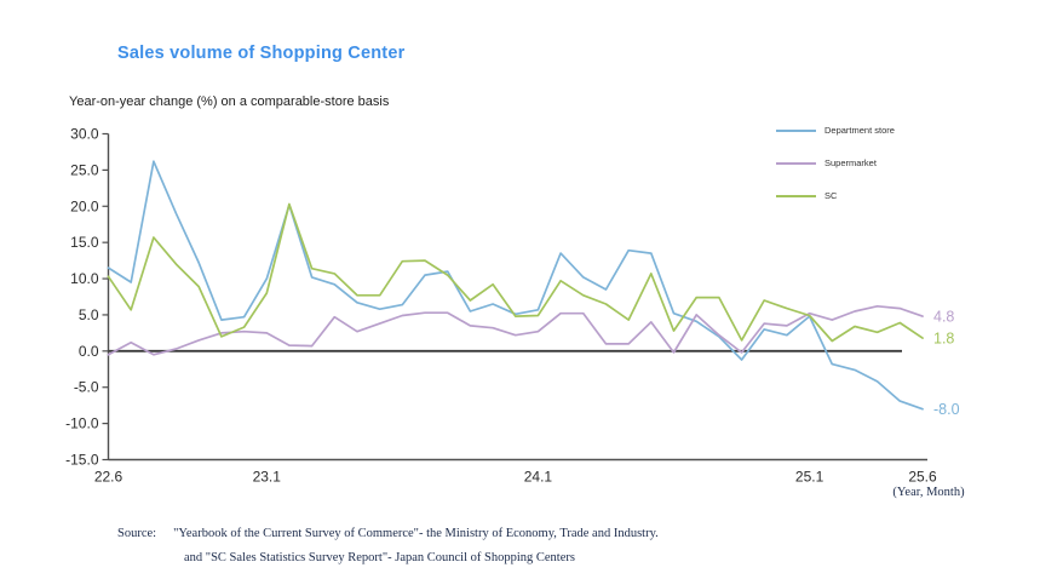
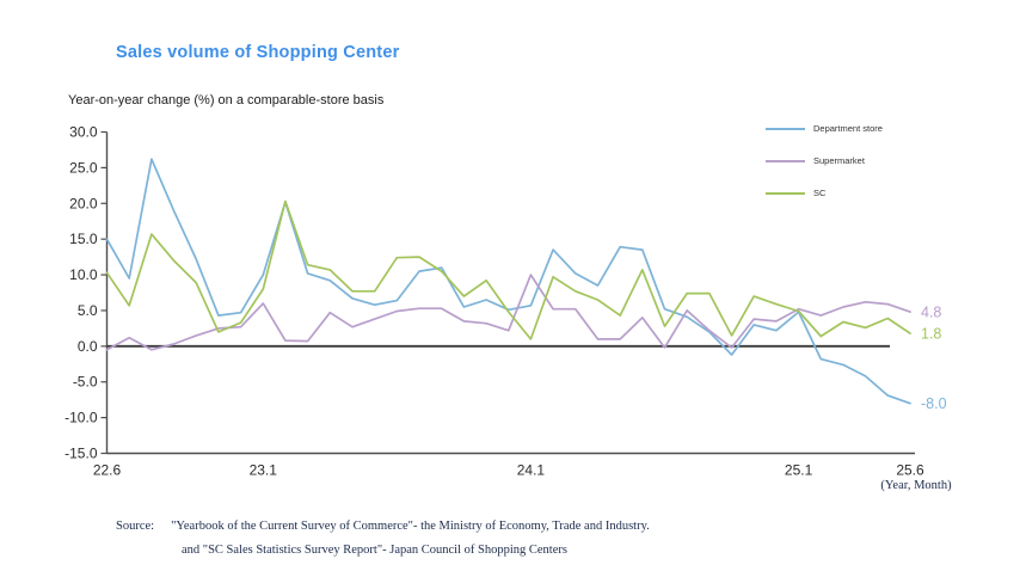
Department store/22.6: 12 -> 15
Supermarket/23.1: 2 -> 6
Supermarket/24.1: 3 -> 10
SC/24.1: 5 -> 1
